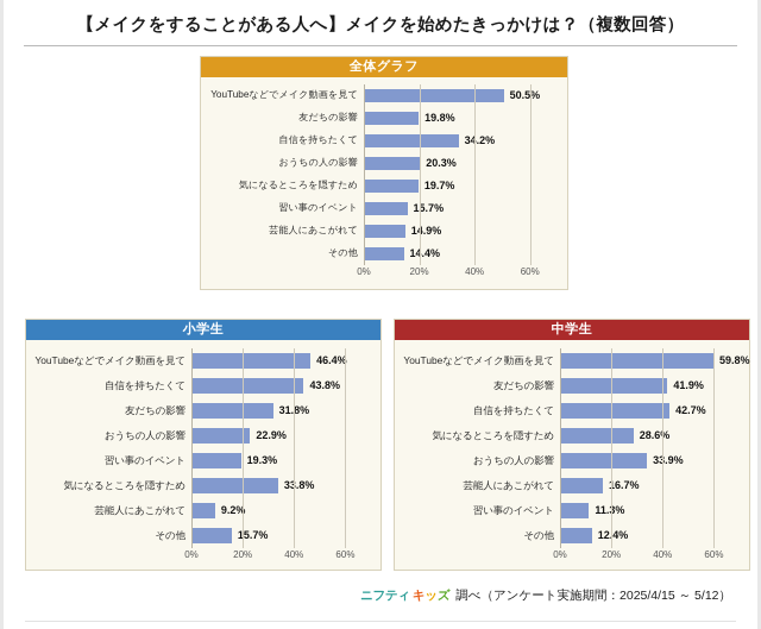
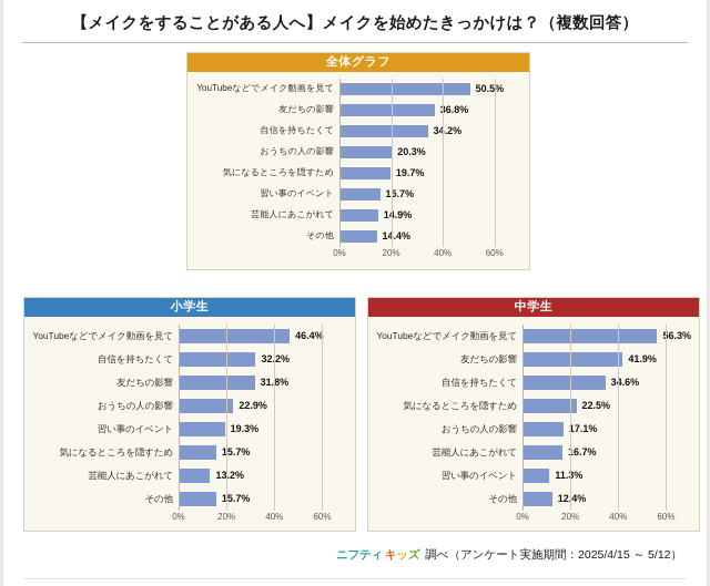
全体グラフ/友だちの影響: 19.8% -> 36.8%
小学生/自信を持ちたくて: 43.8% -> 32.2%
小学生/気になるところを隠すため: 33.8% -> 15.7%
小学生/芸能人にあこがれて: 9.2% -> 13.2%
中学生/YouTubeなどでメイク動画を見て: 59.8% -> 56.3%
中学生/自信を持ちたくて: 42.7% -> 34.6%
中学生/気になるところを隠すため: 28.6% -> 22.5%
中学生/おうちの人の影響: 33.9% -> 17.1%
